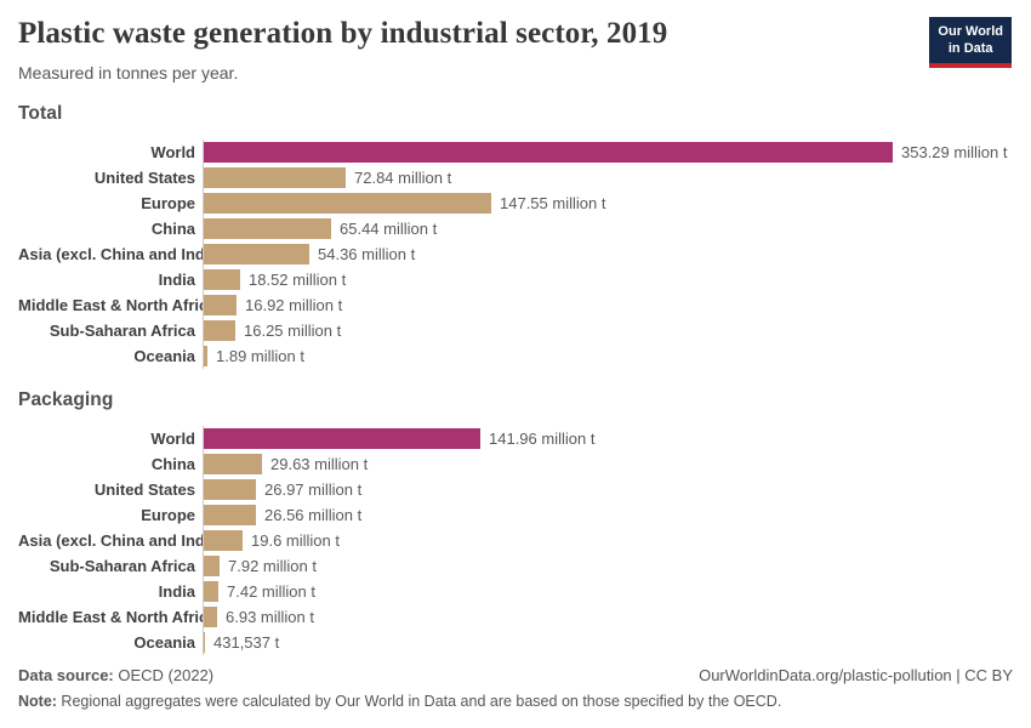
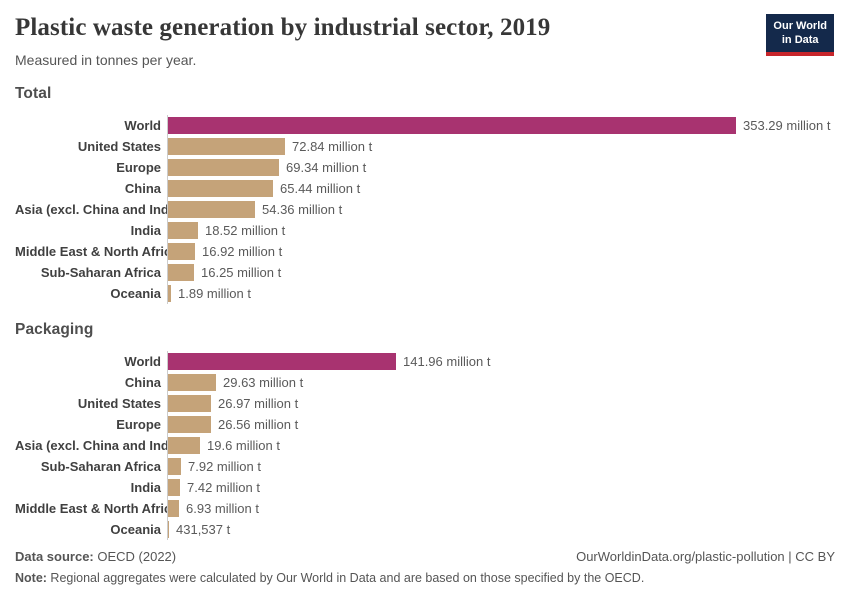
Total/Europe: 147.55 -> 69.34
